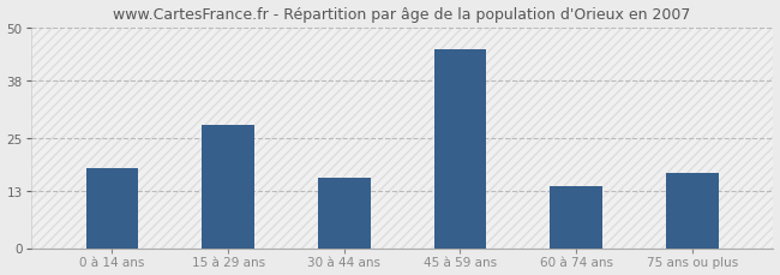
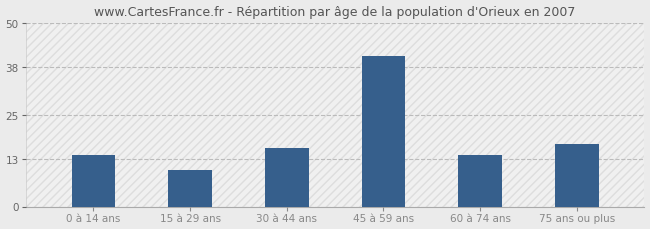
0 à 14 ans: 18 -> 14
15 à 29 ans: 28 -> 10
45 à 59 ans: 45 -> 41
